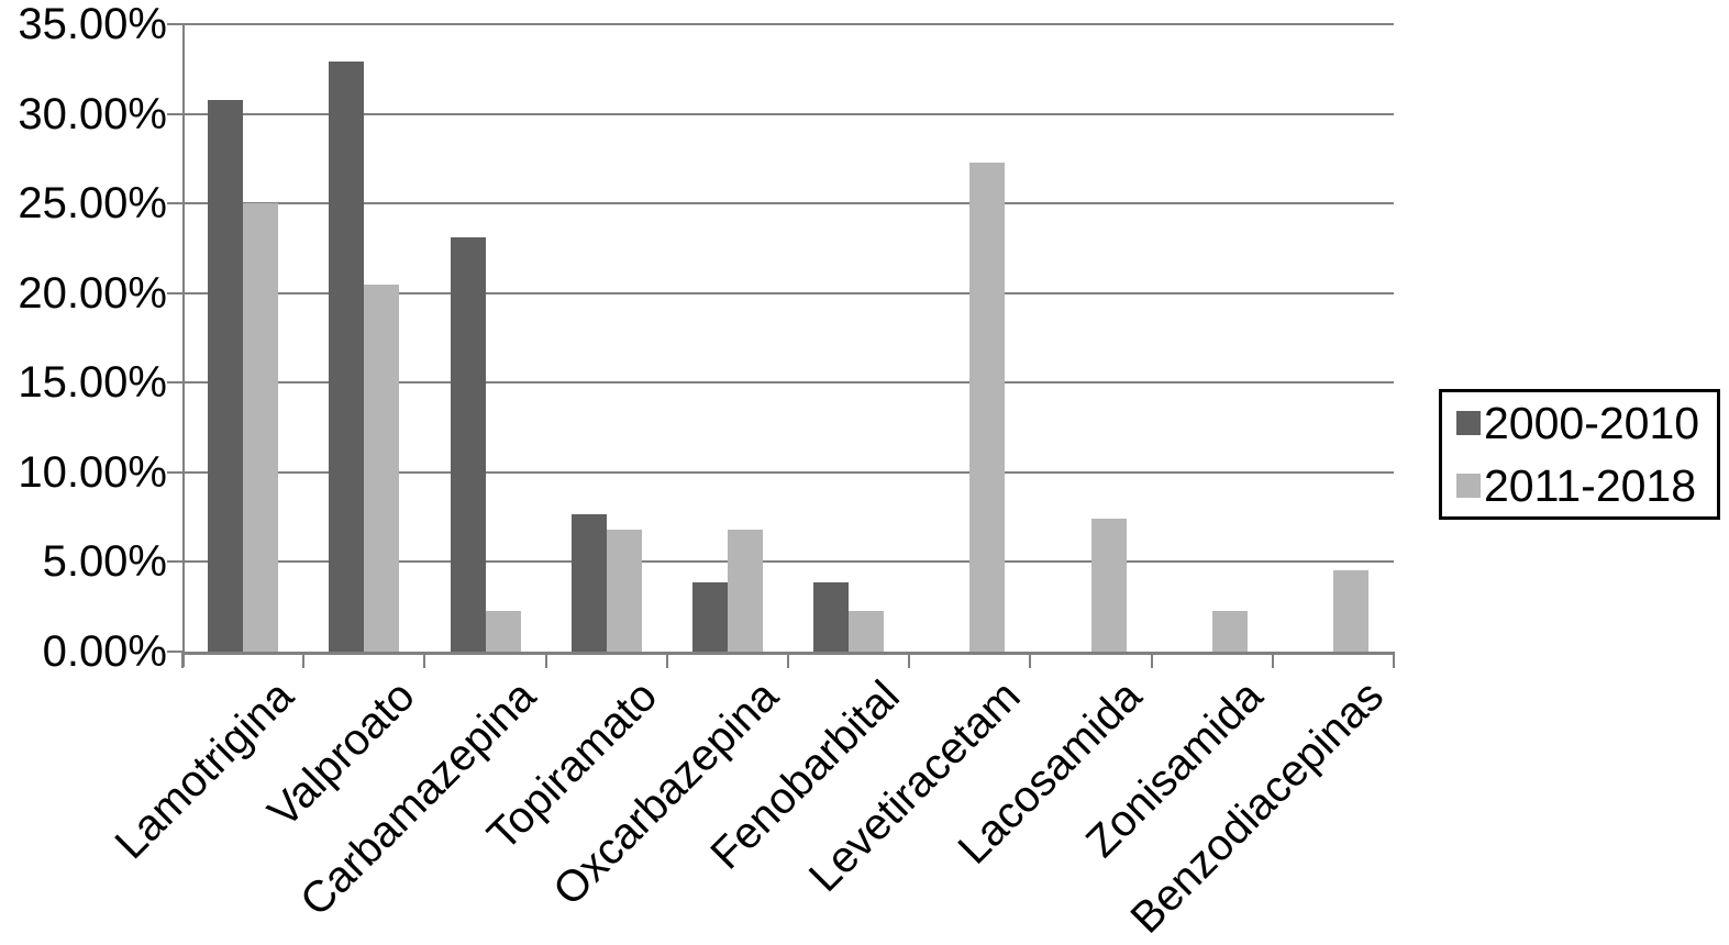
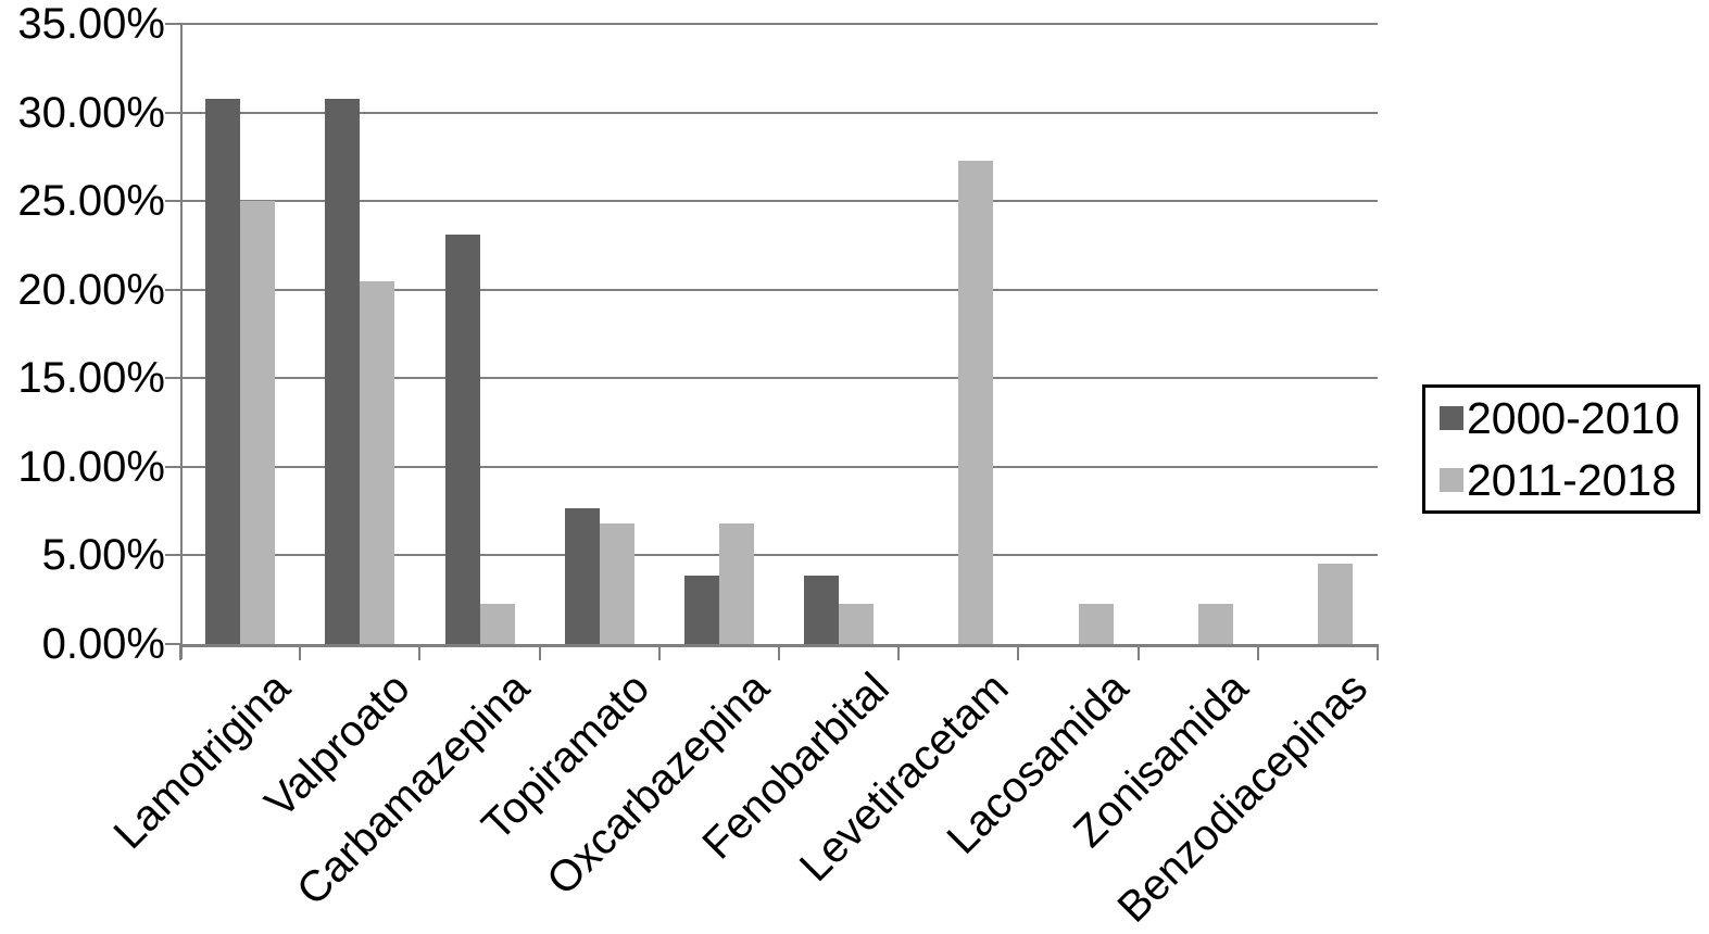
2000-2010/Valproato: 32.9% -> 30.8%
2011-2018/Lacosamida: 7.4% -> 2.3%
